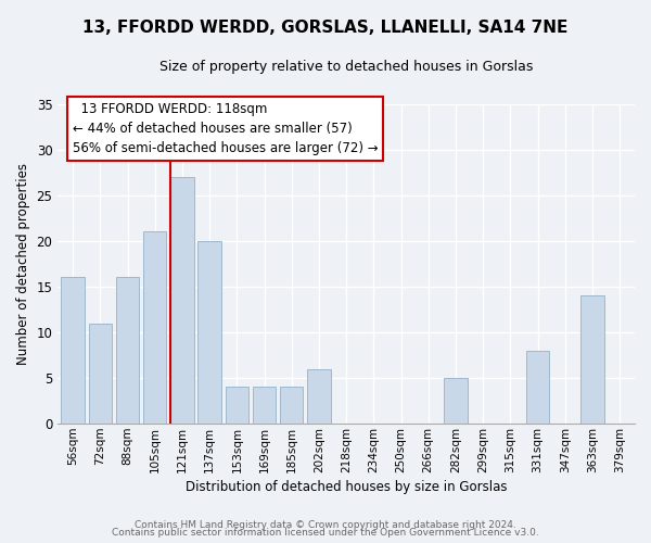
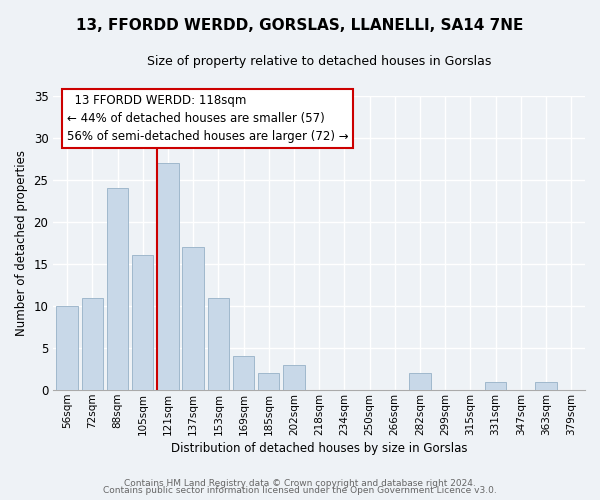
56sqm: 16 -> 10
88sqm: 16 -> 24
105sqm: 21 -> 16
137sqm: 20 -> 17
153sqm: 4 -> 11
185sqm: 4 -> 2
202sqm: 6 -> 3
282sqm: 5 -> 2
331sqm: 8 -> 1
363sqm: 14 -> 1
